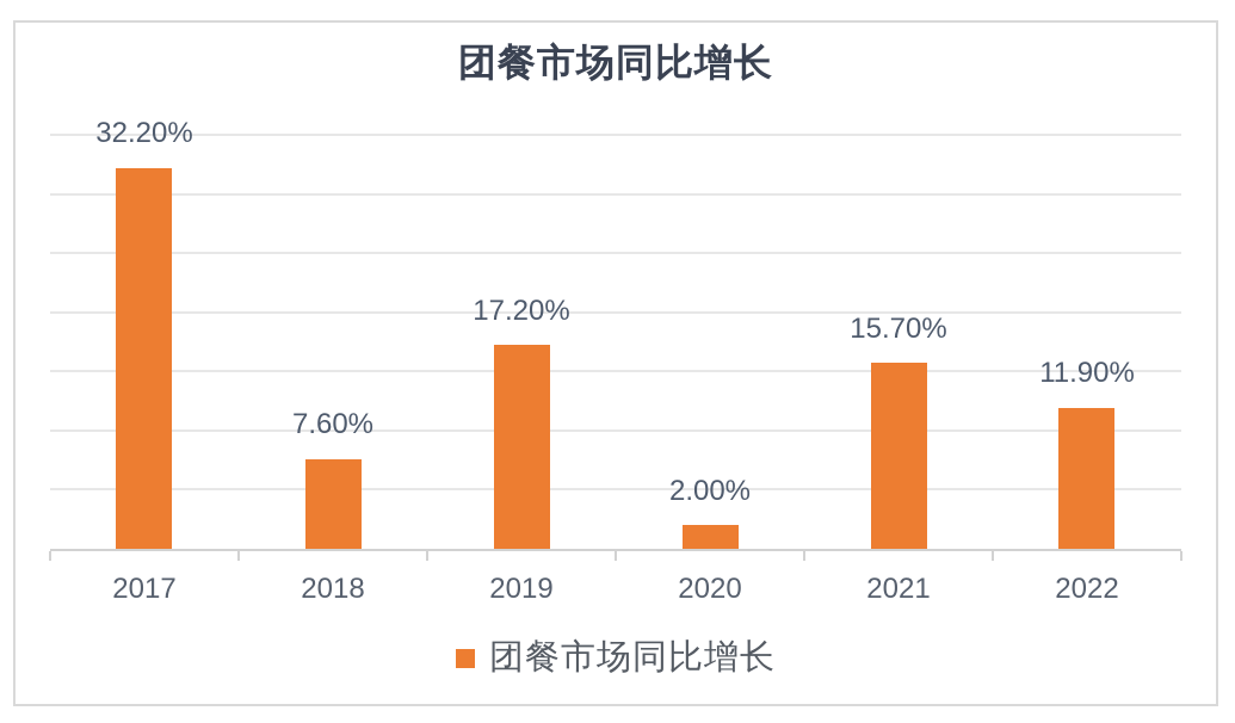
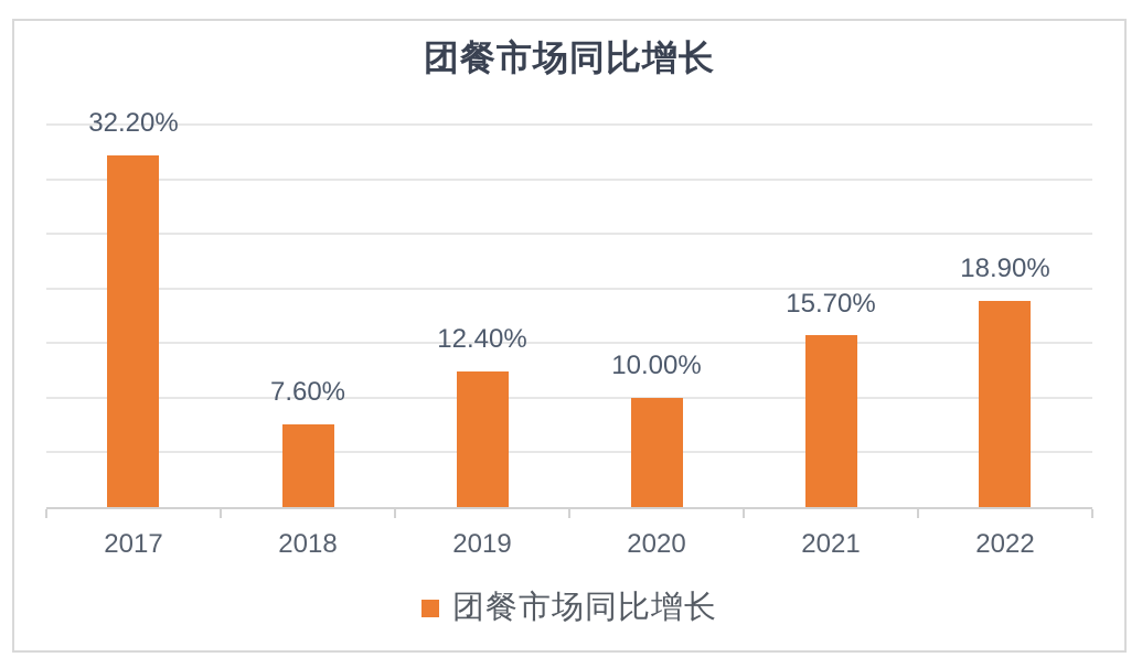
2019: 17.20% -> 12.40%
2020: 2.00% -> 10.00%
2022: 11.90% -> 18.90%
